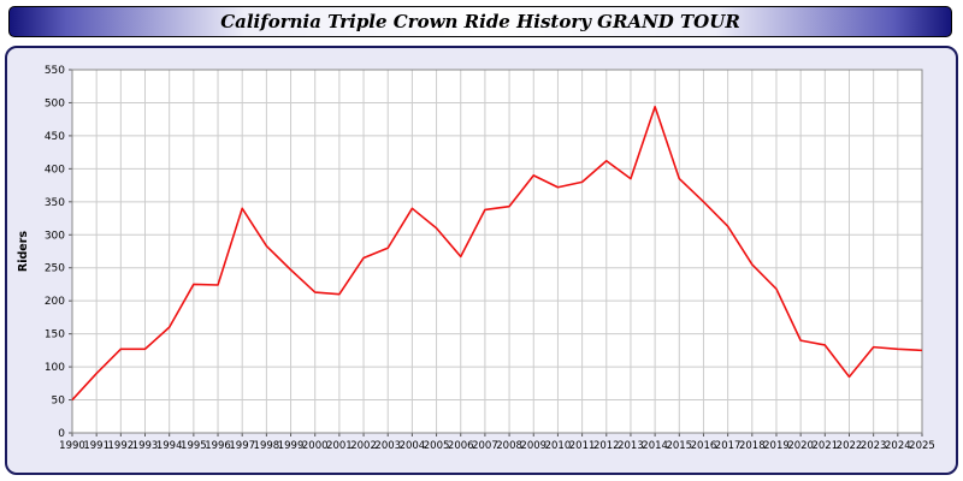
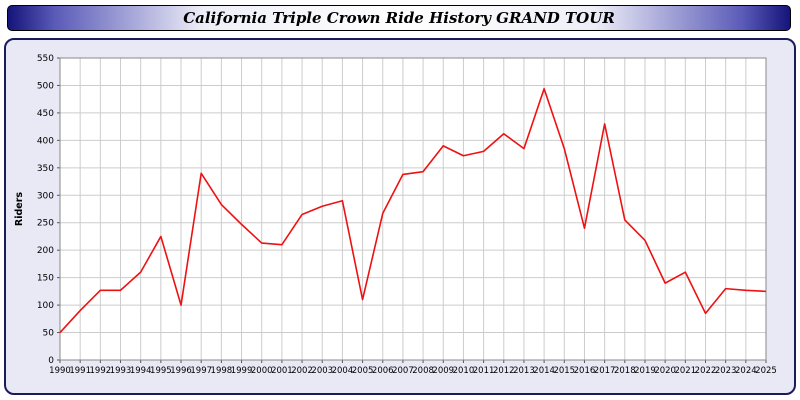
1996: 220 -> 100
2004: 340 -> 290
2005: 310 -> 110
2016: 350 -> 240
2017: 310 -> 430
2021: 130 -> 160
